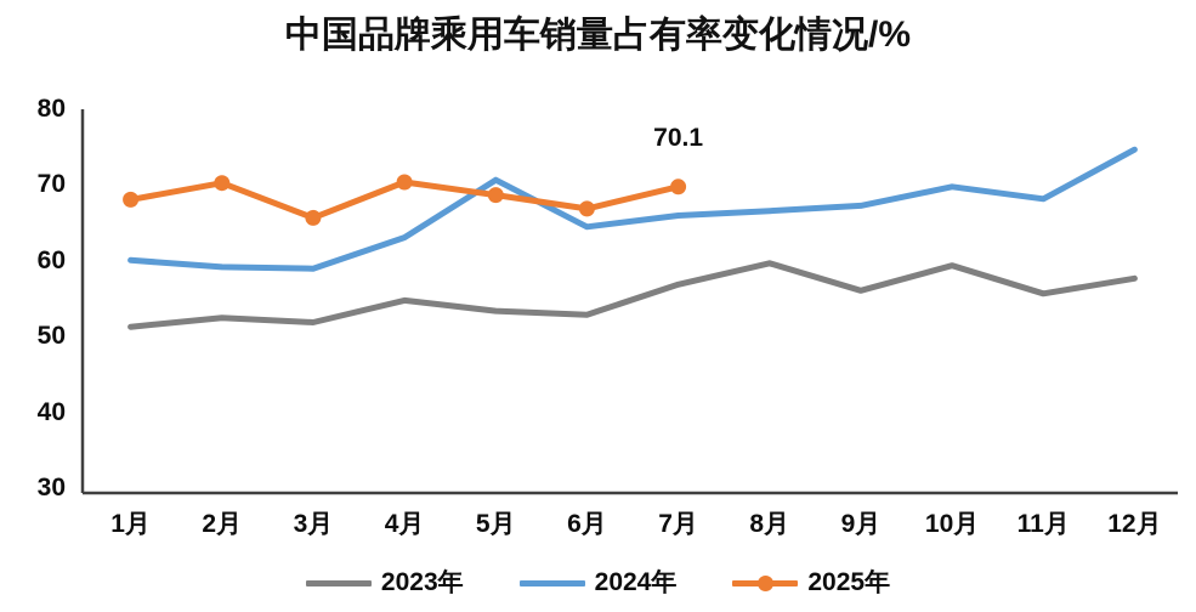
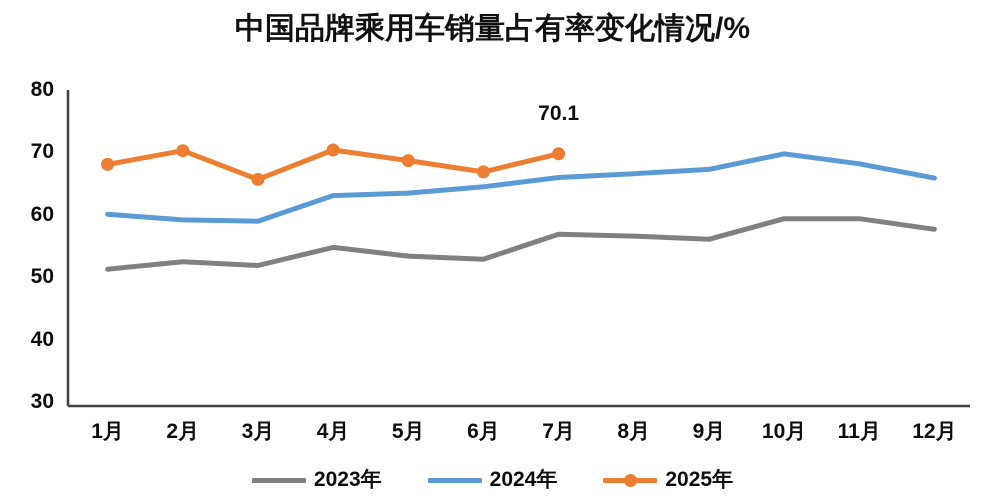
2024年/5月: 71 -> 64
2023年/8月: 60 -> 57
2023年/11月: 56 -> 60
2024年/12月: 75 -> 66
